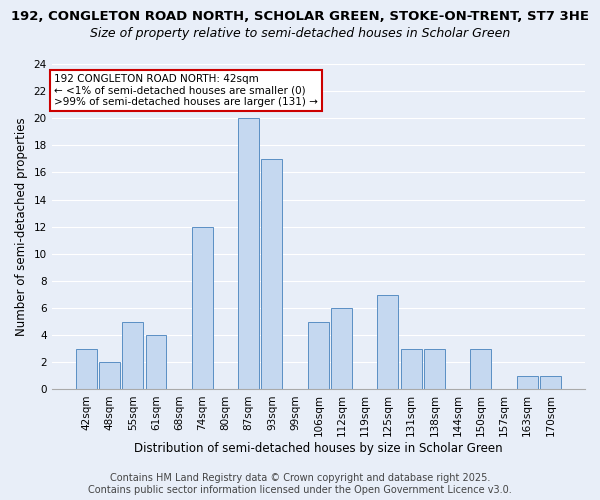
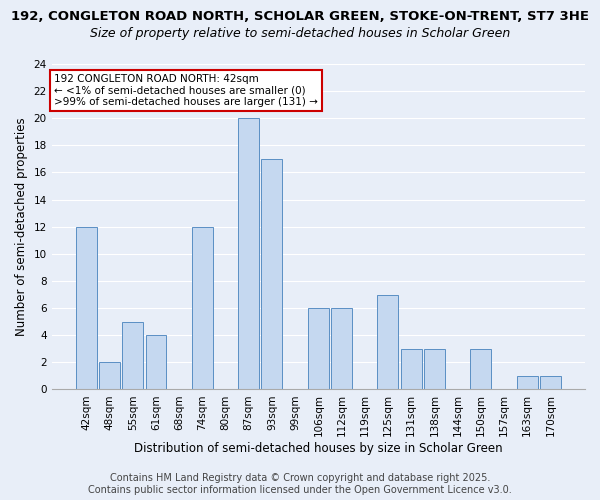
42sqm: 3 -> 12
106sqm: 5 -> 6
